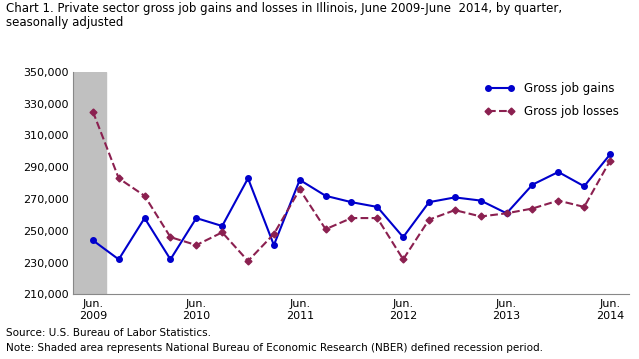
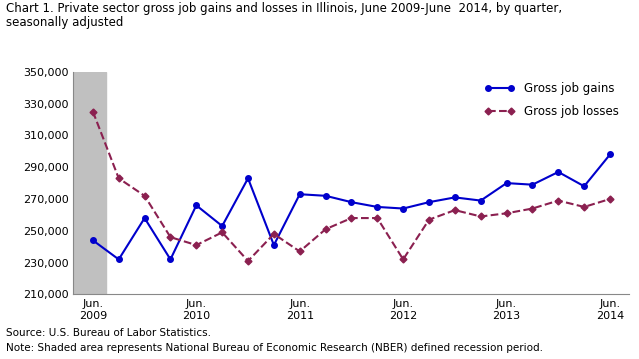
Gross job gains/Jun. 2010: 258,000 -> 266,000
Gross job gains/Jun. 2011: 282,000 -> 273,000
Gross job losses/Jun. 2011: 276,000 -> 237,000
Gross job gains/Jun. 2012: 246,000 -> 264,000
Gross job gains/Jun. 2013: 261,000 -> 280,000
Gross job losses/Jun. 2014: 294,000 -> 270,000
